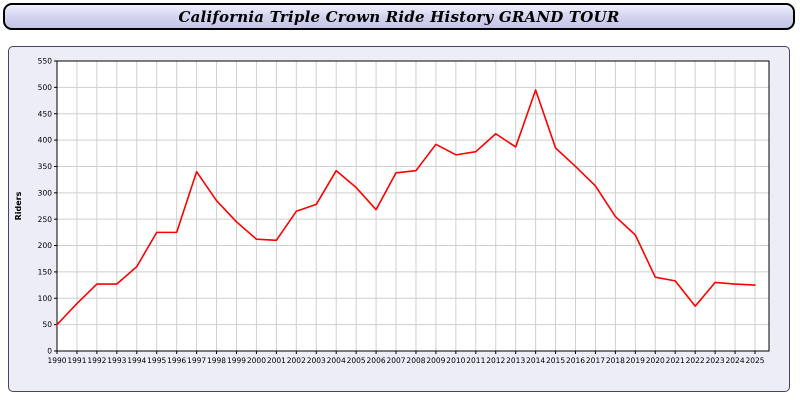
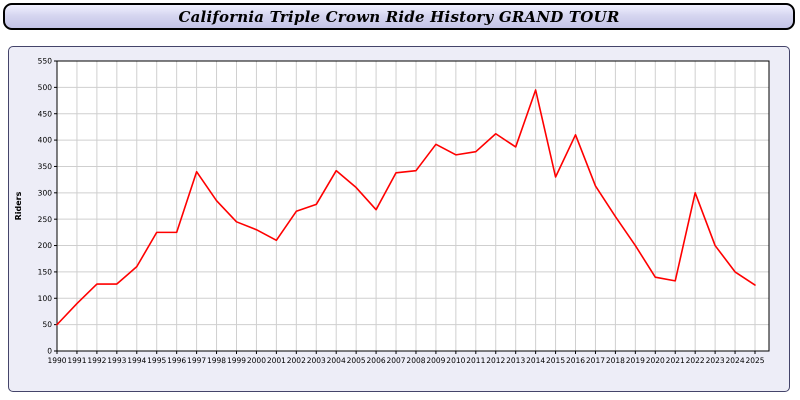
2000: 210 -> 230
2015: 380 -> 330
2016: 350 -> 410
2019: 220 -> 200
2022: 80 -> 300
2023: 130 -> 200
2024: 130 -> 150
